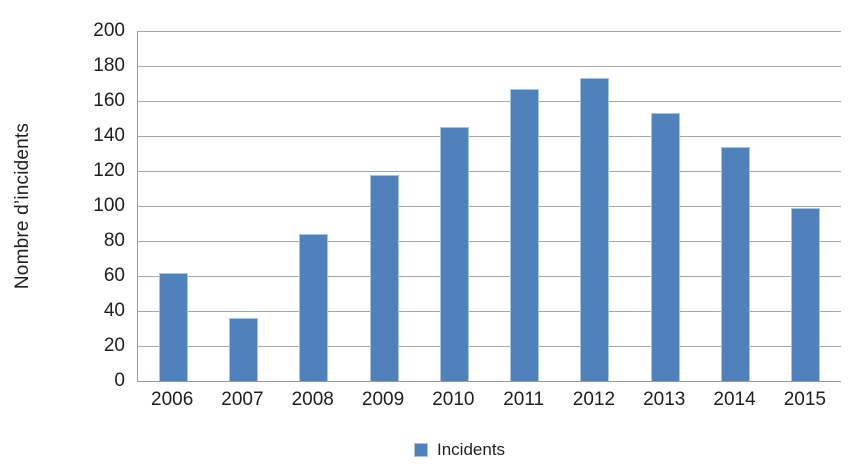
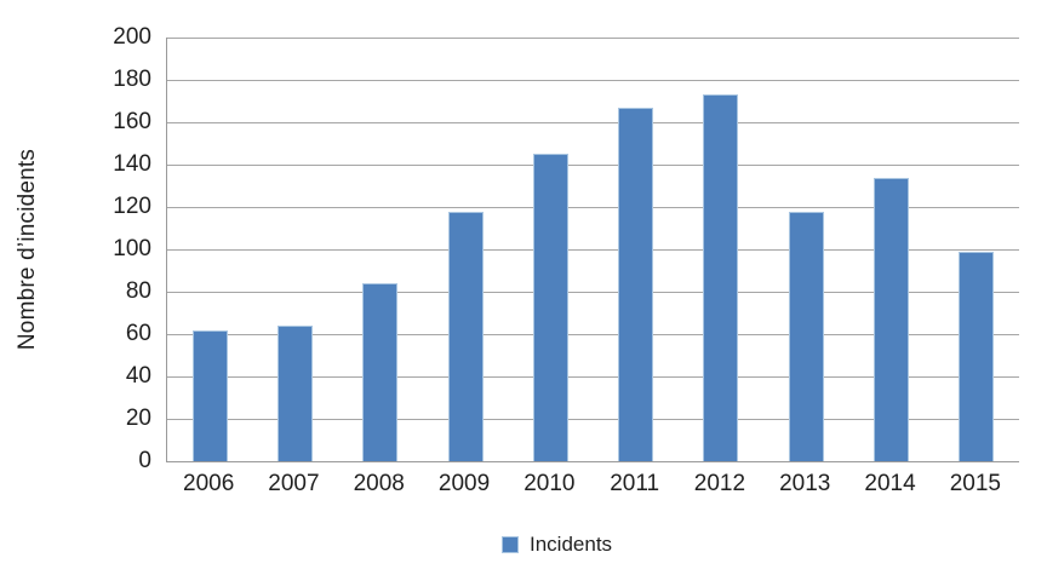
2007: 36 -> 64
2013: 153 -> 118
